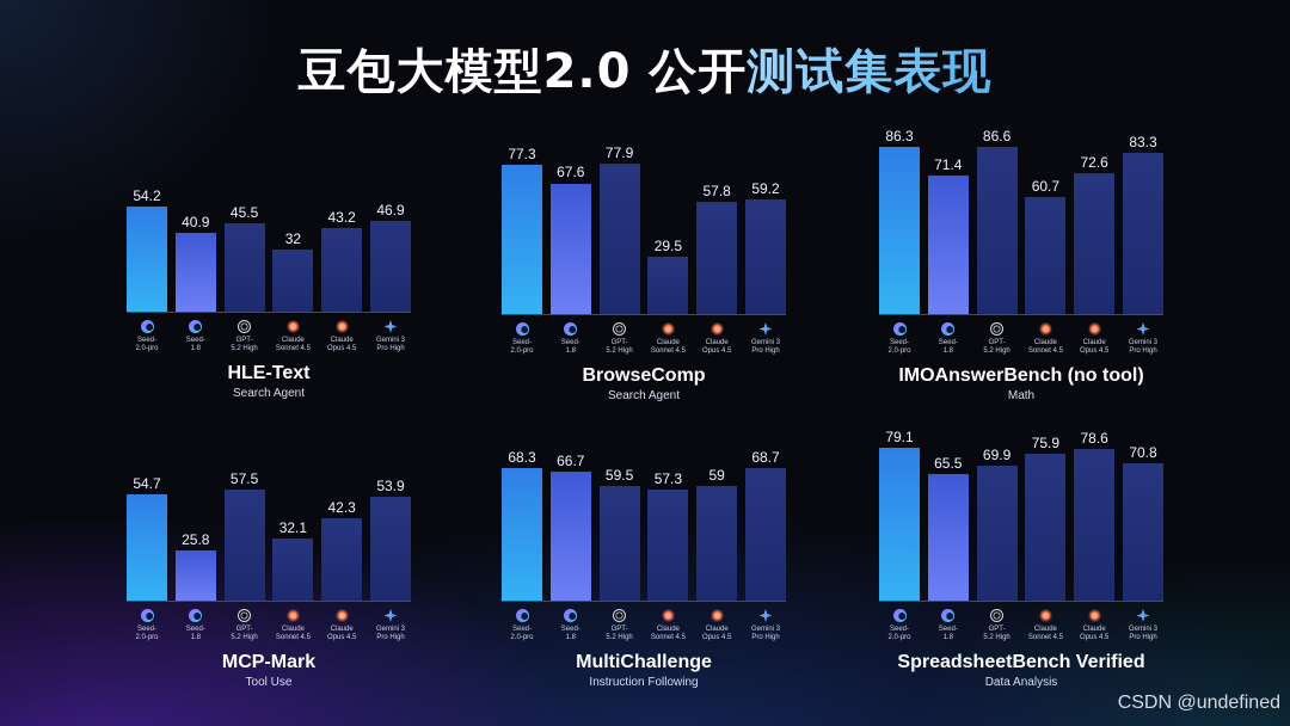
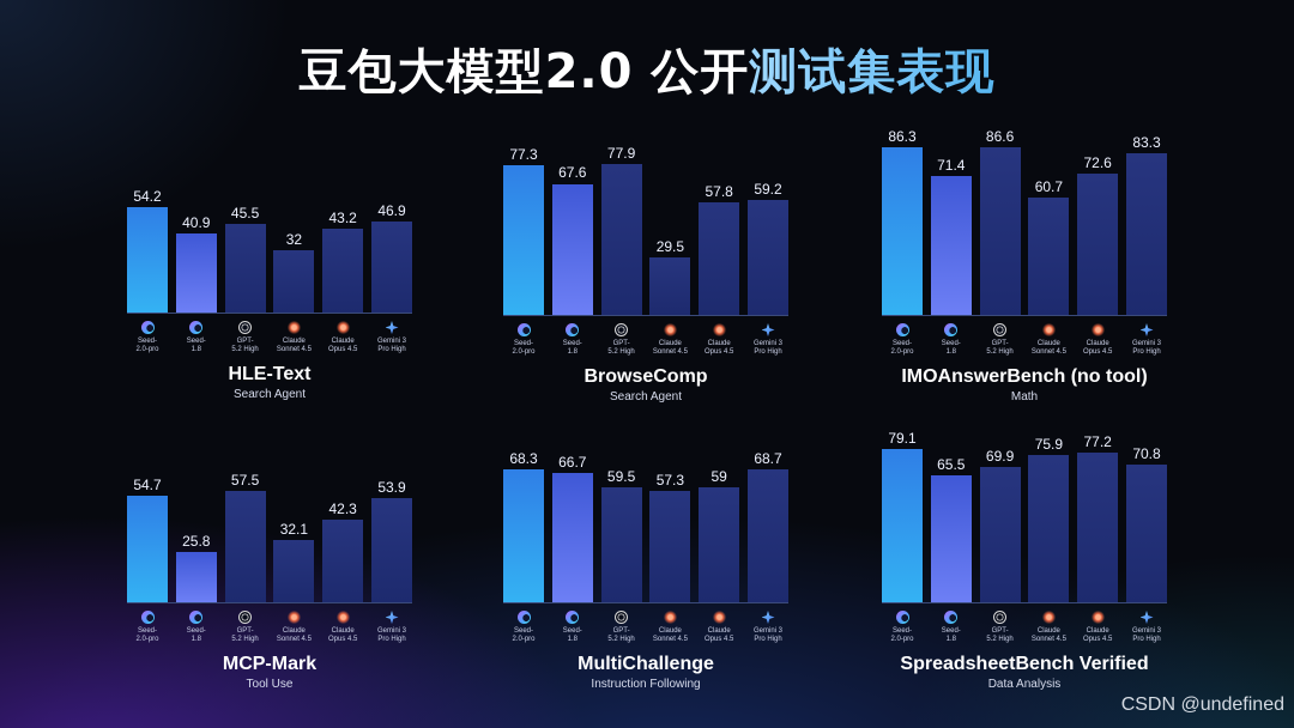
SpreadsheetBench Verified/Claude Opus 4.5: 78.6 -> 77.2
